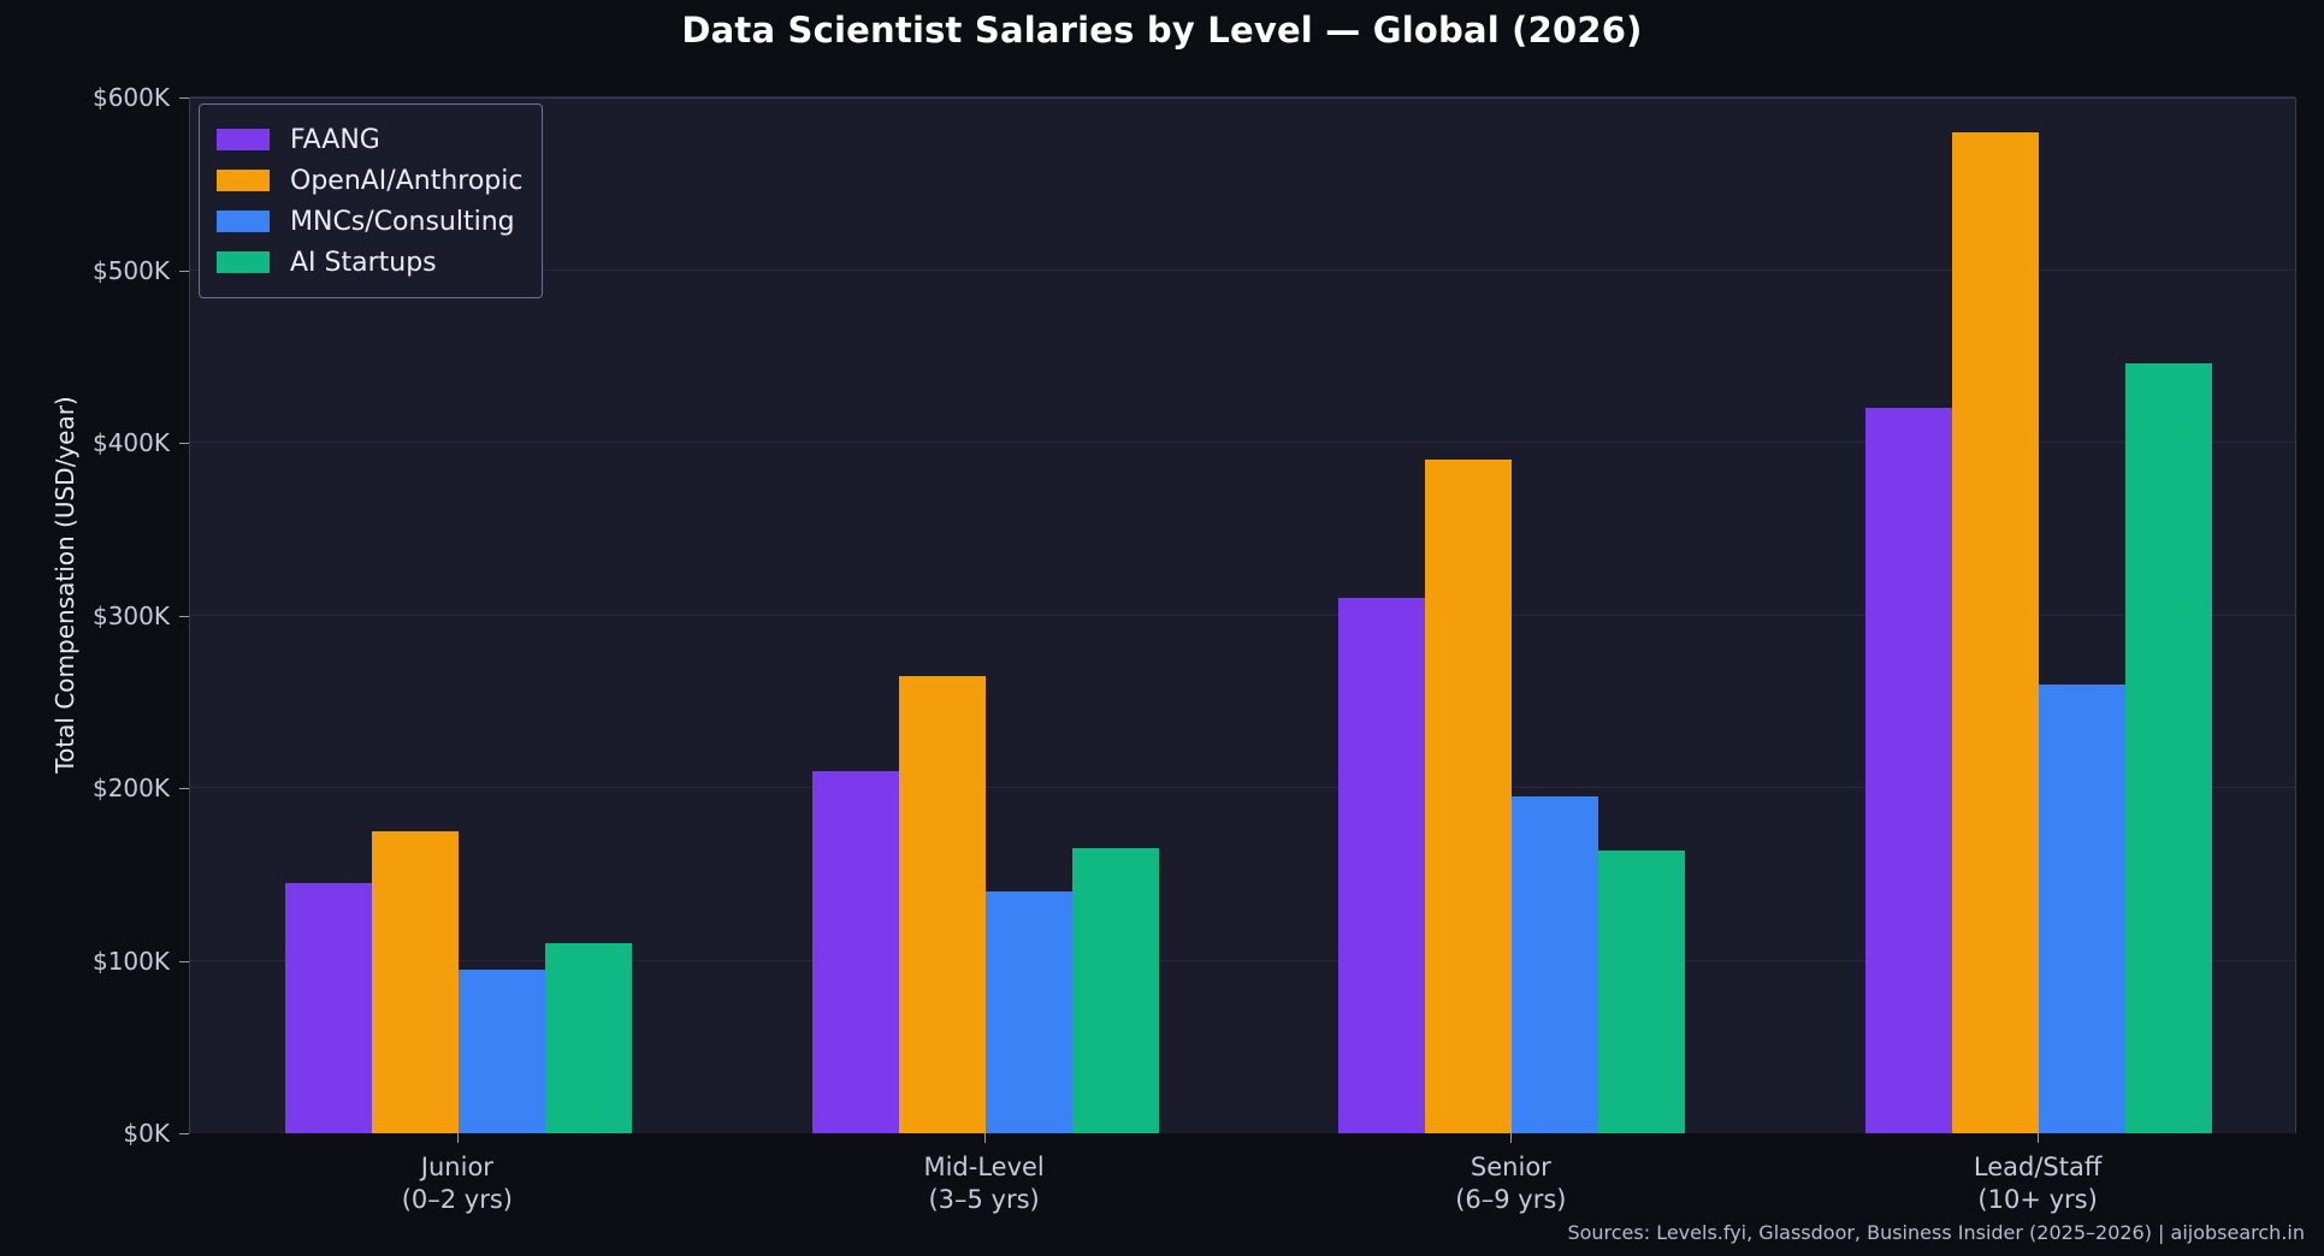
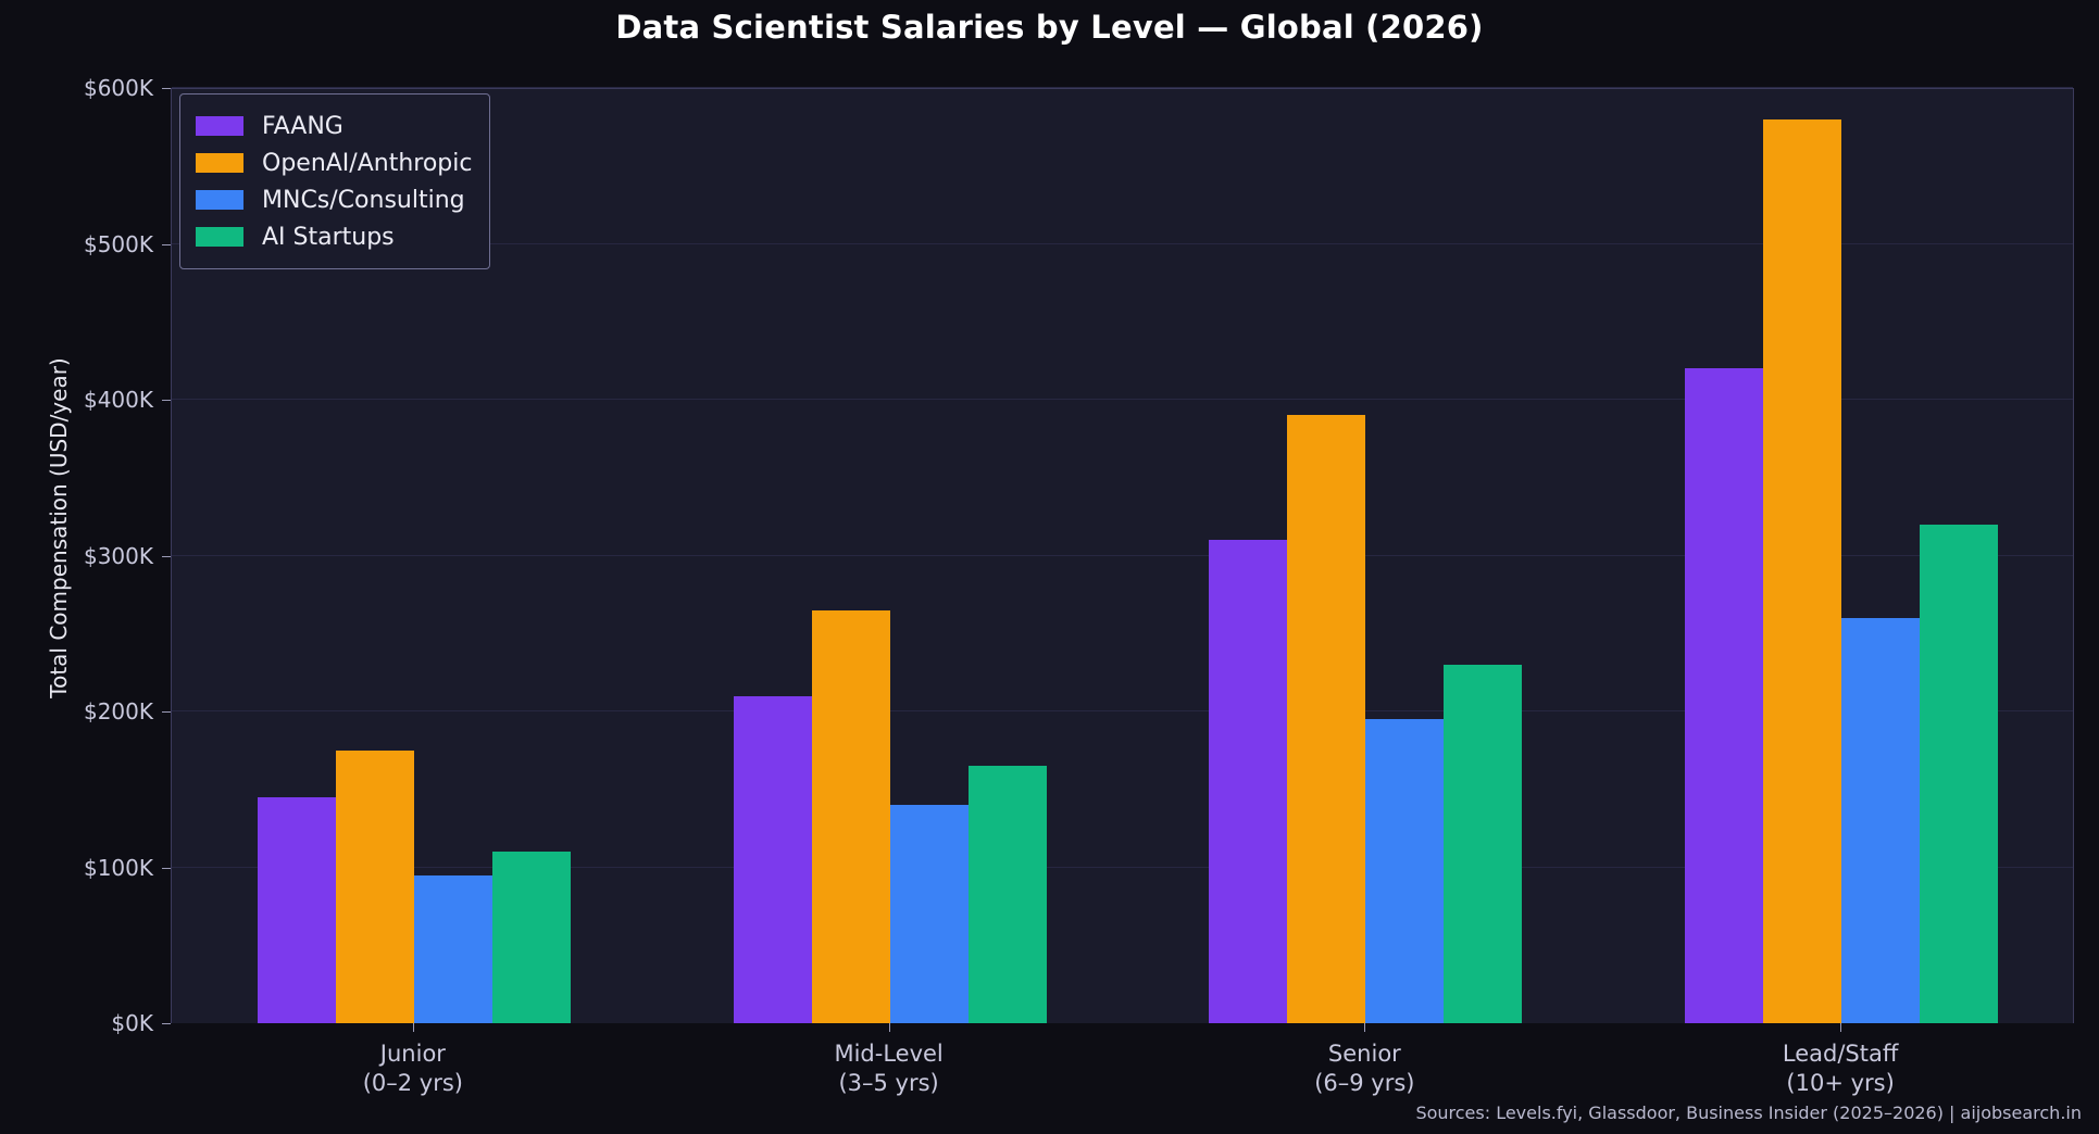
AI Startups/Senior (6–9 yrs): $164K -> $230K
AI Startups/Lead/Staff (10+ yrs): $446K -> $320K
